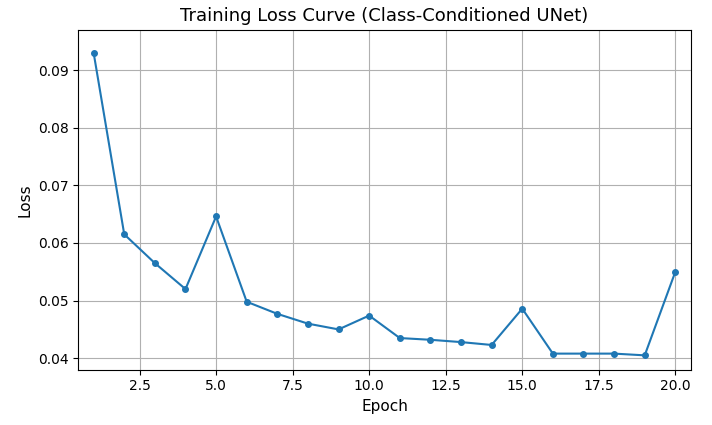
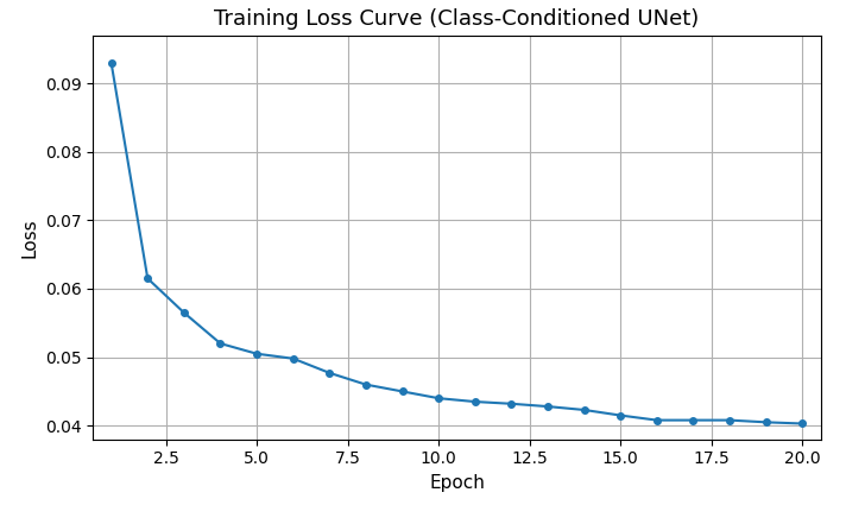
5.0: 0.0646 -> 0.0505
10.0: 0.0474 -> 0.0440
15.0: 0.0486 -> 0.0415
20.0: 0.0550 -> 0.0403
